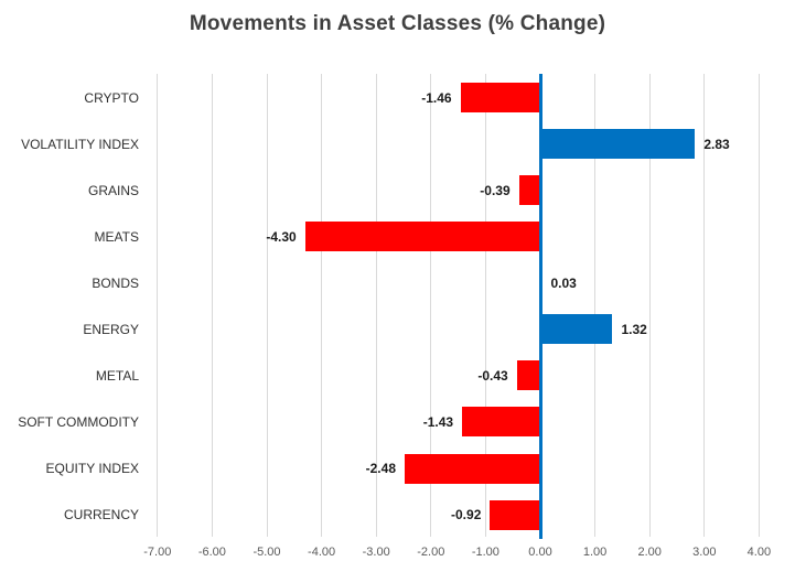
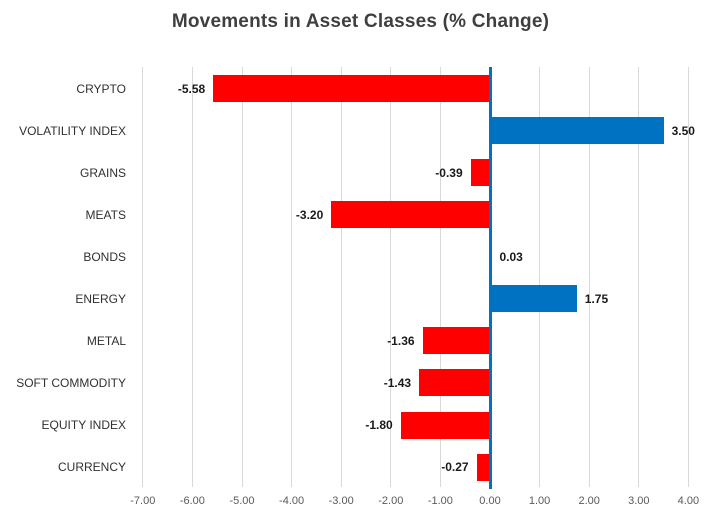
CRYPTO: -1.46 -> -5.58
VOLATILITY INDEX: 2.83 -> 3.50
MEATS: -4.30 -> -3.20
ENERGY: 1.32 -> 1.75
METAL: -0.43 -> -1.36
EQUITY INDEX: -2.48 -> -1.80
CURRENCY: -0.92 -> -0.27
